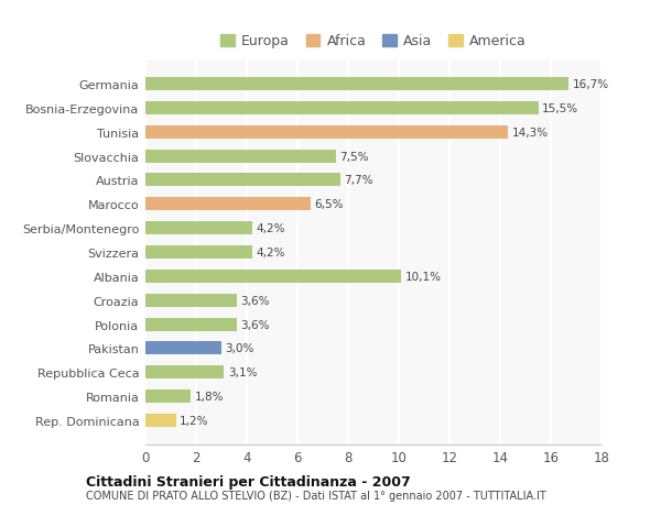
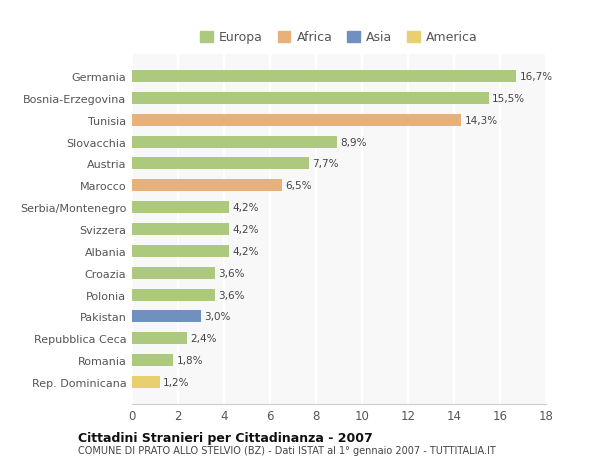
Slovacchia: 7,5% -> 8,9%
Albania: 10,1% -> 4,2%
Repubblica Ceca: 3,1% -> 2,4%
